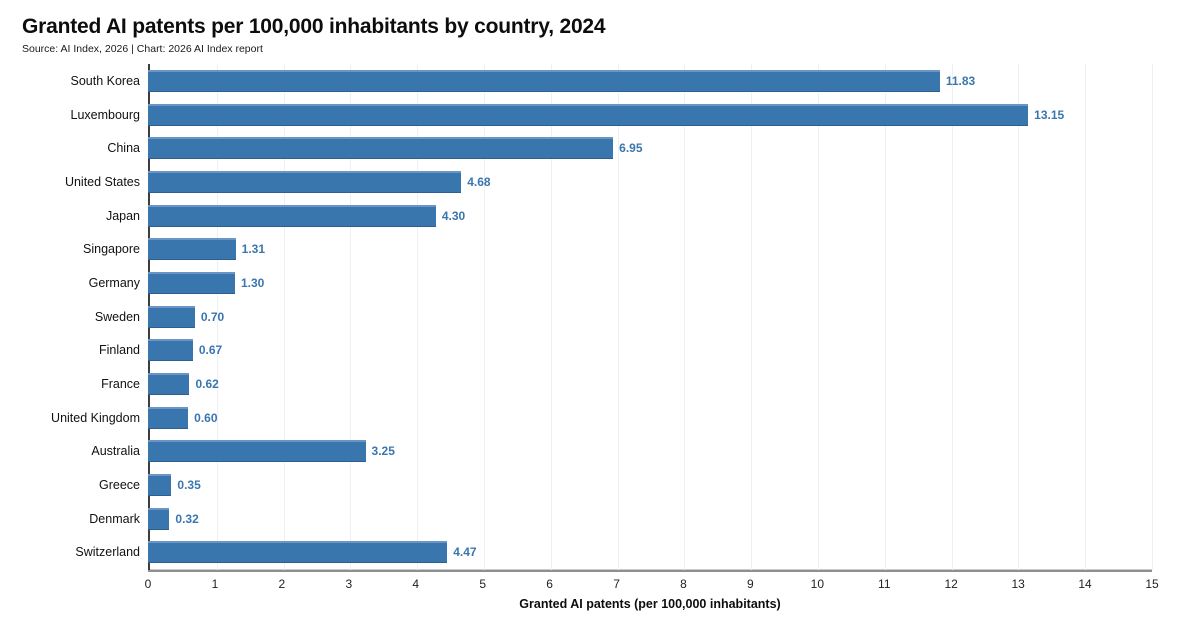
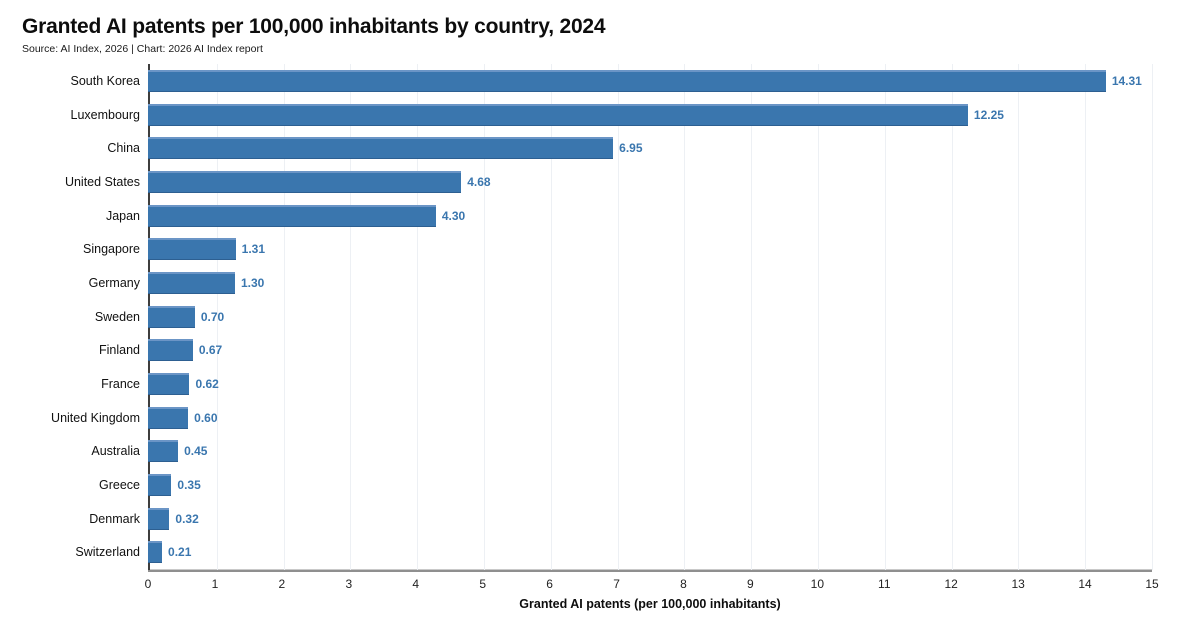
South Korea: 11.83 -> 14.31
Luxembourg: 13.15 -> 12.25
Australia: 3.25 -> 0.45
Switzerland: 4.47 -> 0.21
